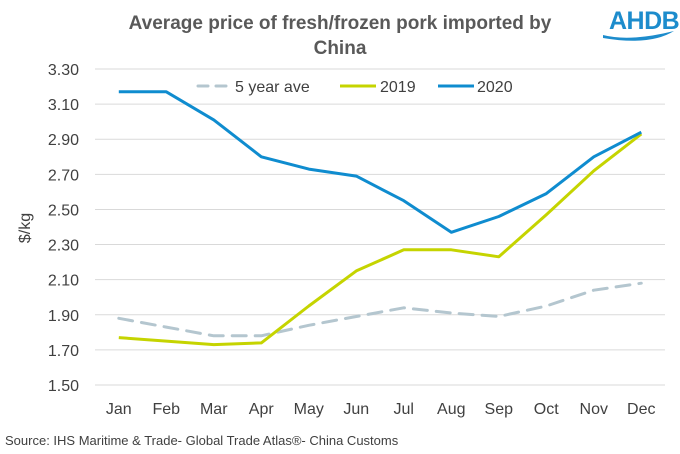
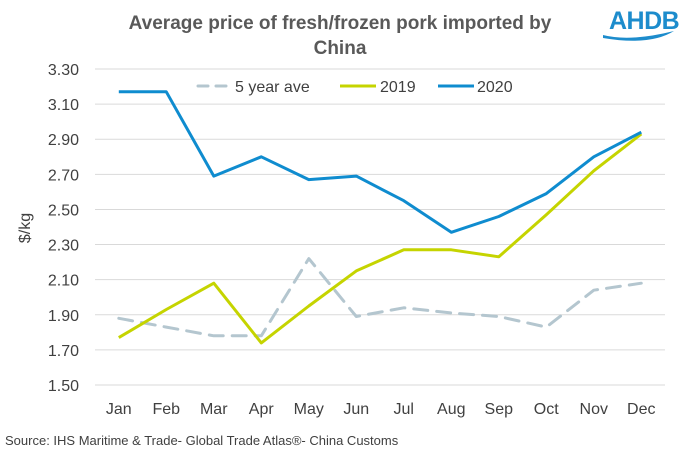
2019/Feb: 1.75 -> 1.93
2019/Mar: 1.73 -> 2.08
2020/Mar: 3.01 -> 2.69
5 year ave/May: 1.84 -> 2.22
2020/May: 2.73 -> 2.67
5 year ave/Oct: 1.95 -> 1.83
